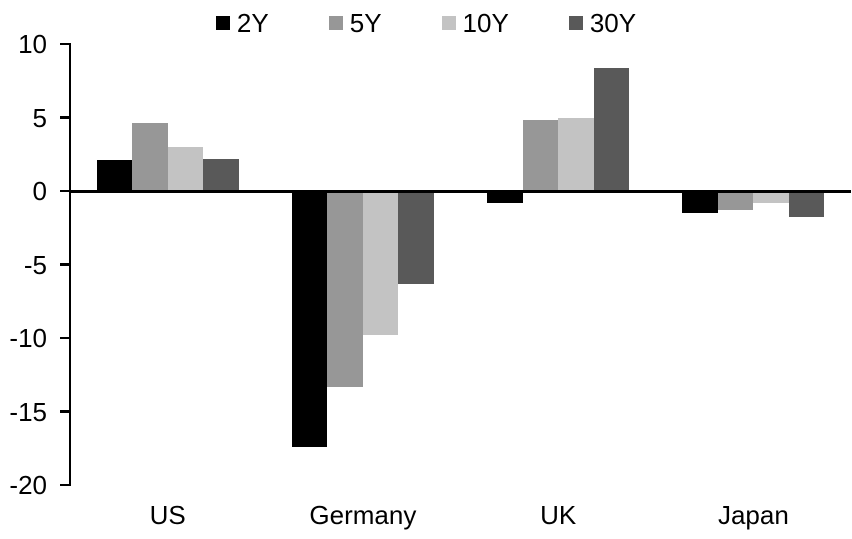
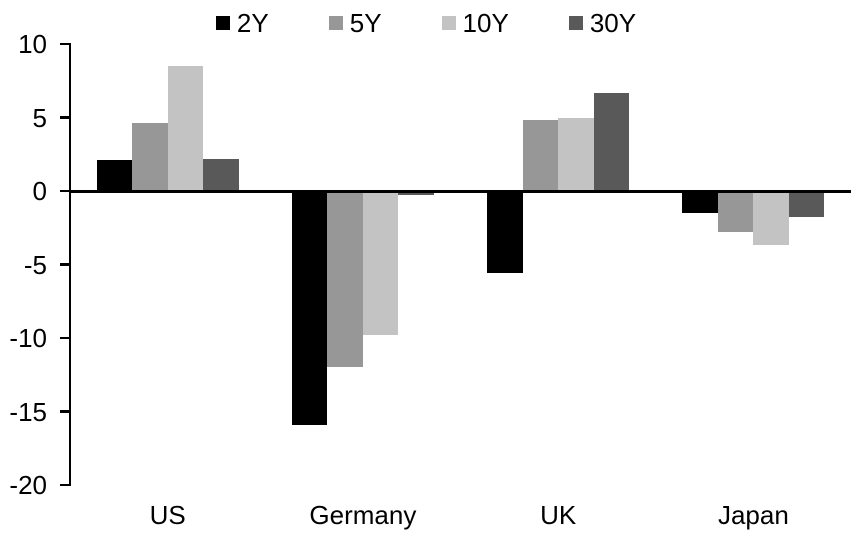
10Y/US: 3.0 -> 8.5
2Y/Germany: -17.4 -> -15.9
5Y/Germany: -13.3 -> -12.0
30Y/Germany: -6.3 -> -0.3
2Y/UK: -0.8 -> -5.6
30Y/UK: 8.4 -> 6.7
5Y/Japan: -1.3 -> -2.8
10Y/Japan: -0.8 -> -3.7
